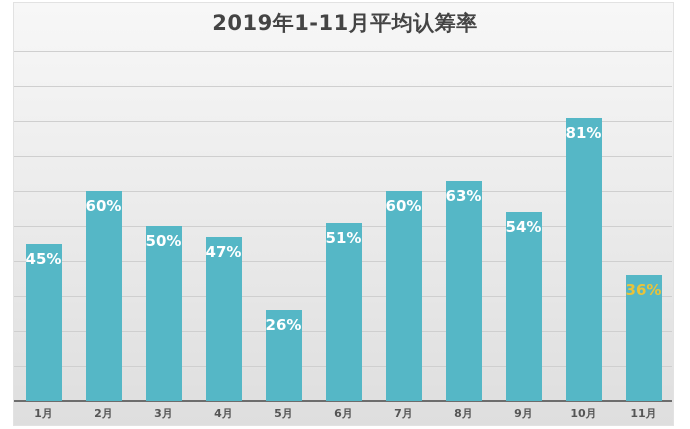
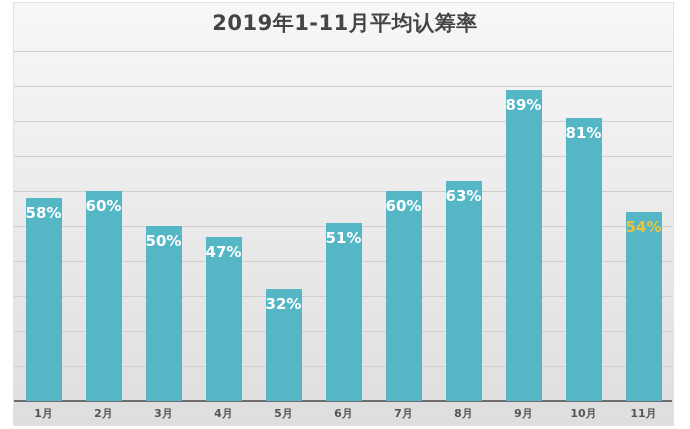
1月: 45% -> 58%
5月: 26% -> 32%
9月: 54% -> 89%
11月: 36% -> 54%
